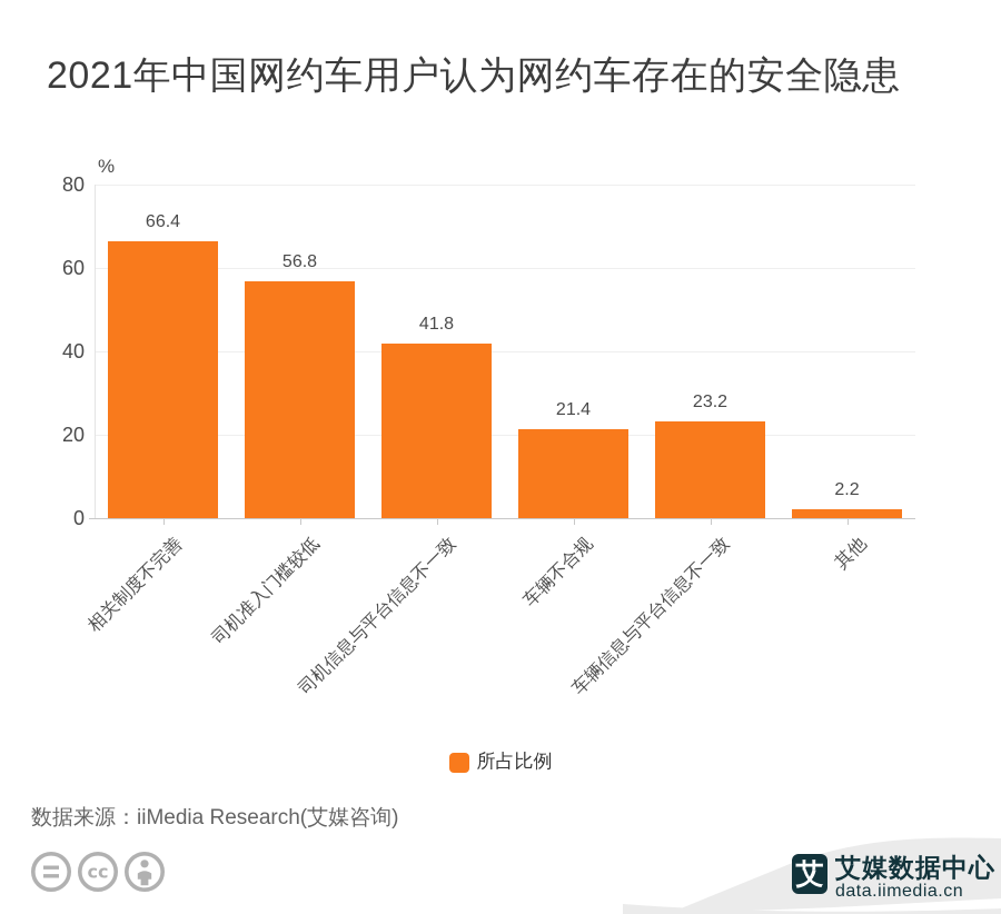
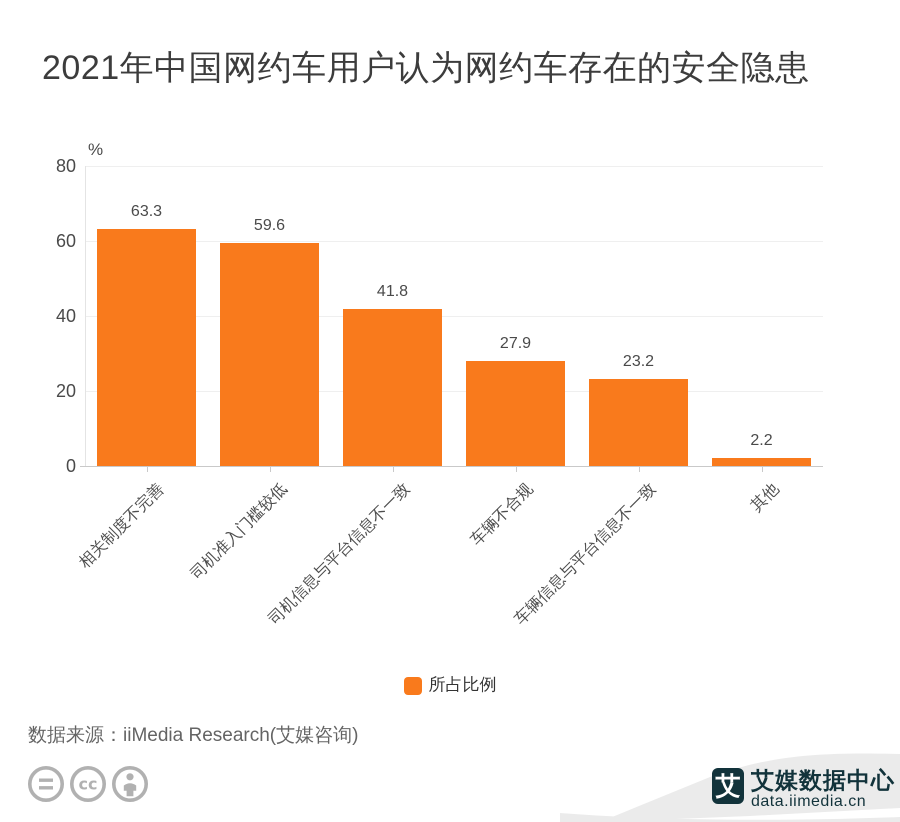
相关制度不完善: 66.4 -> 63.3
司机准入门槛较低: 56.8 -> 59.6
车辆不合规: 21.4 -> 27.9
